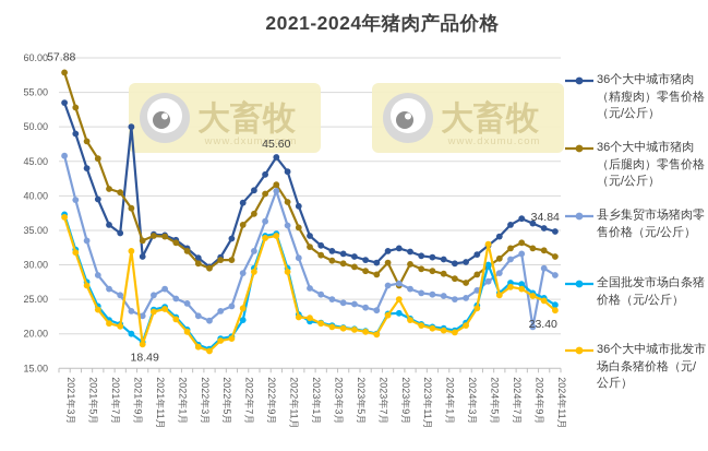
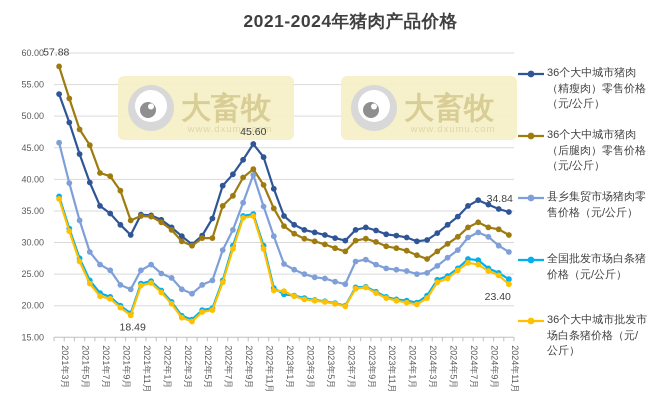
36个大中城市猪肉（精瘦肉）零售价格（元/公斤）/2021年9月: 50 -> 33
36个大中城市批发市场白条猪价格（元/公斤）/2021年9月: 32 -> 20
全国批发市场白条猪价格（元/公斤）/2022年7月: 22 -> 24
36个大中城市猪肉（后腿肉）零售价格（元/公斤）/2023年9月: 27 -> 31
36个大中城市批发市场白条猪价格（元/公斤）/2023年9月: 25 -> 23
全国批发市场白条猪价格（元/公斤）/2024年5月: 30 -> 25
36个大中城市批发市场白条猪价格（元/公斤）/2024年5月: 33 -> 24
县乡集贸市场猪肉零售价格（元/公斤）/2024年9月: 21 -> 31
